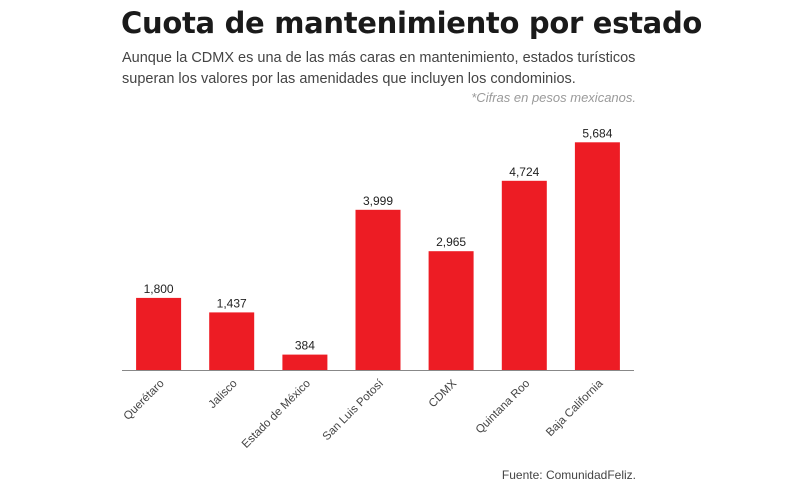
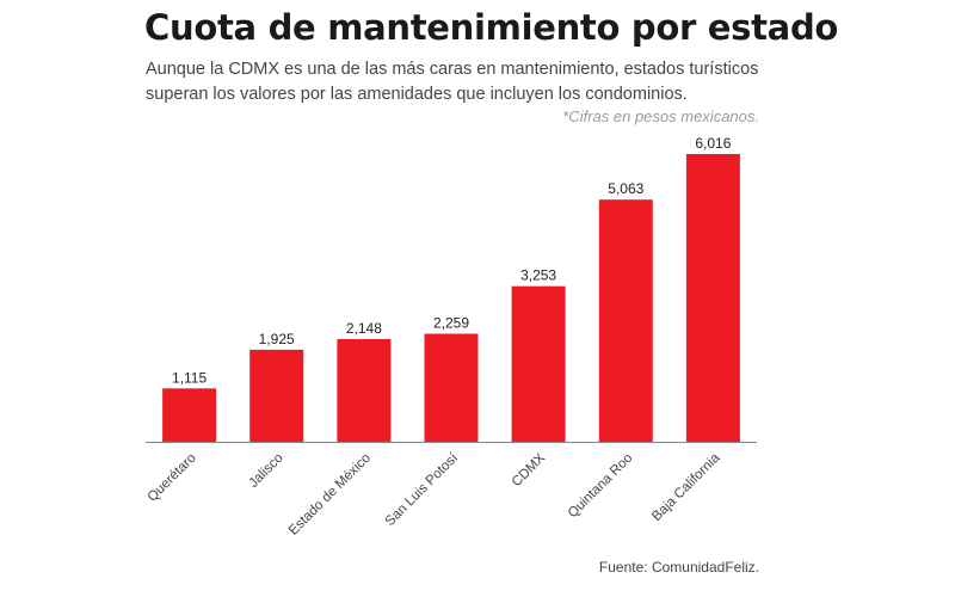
Querétaro: 1,800 -> 1,115
Jalisco: 1,437 -> 1,925
Estado de México: 384 -> 2,148
San Luis Potosí: 3,999 -> 2,259
CDMX: 2,965 -> 3,253
Quintana Roo: 4,724 -> 5,063
Baja California: 5,684 -> 6,016
